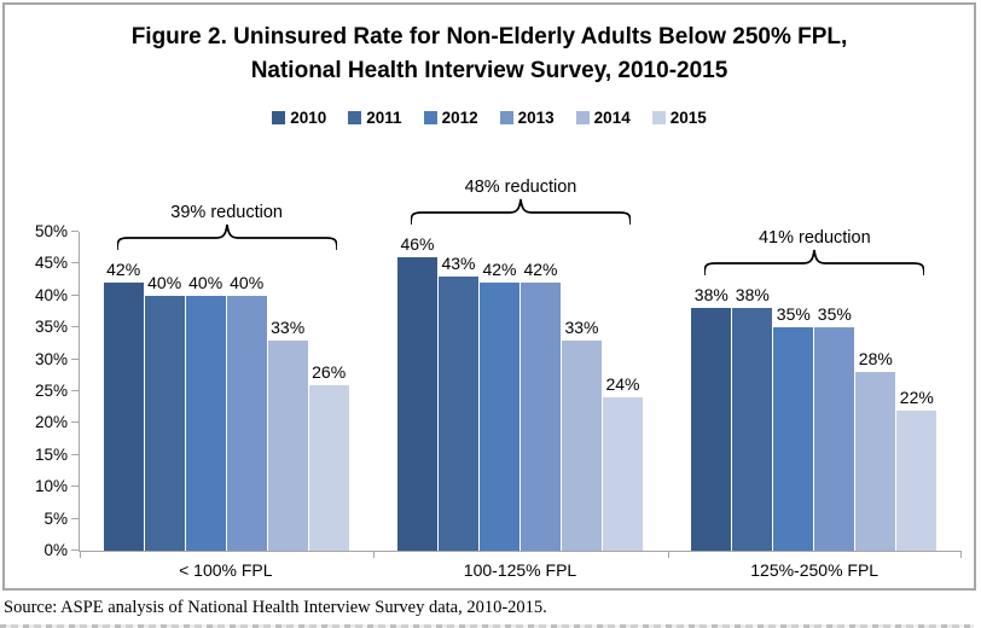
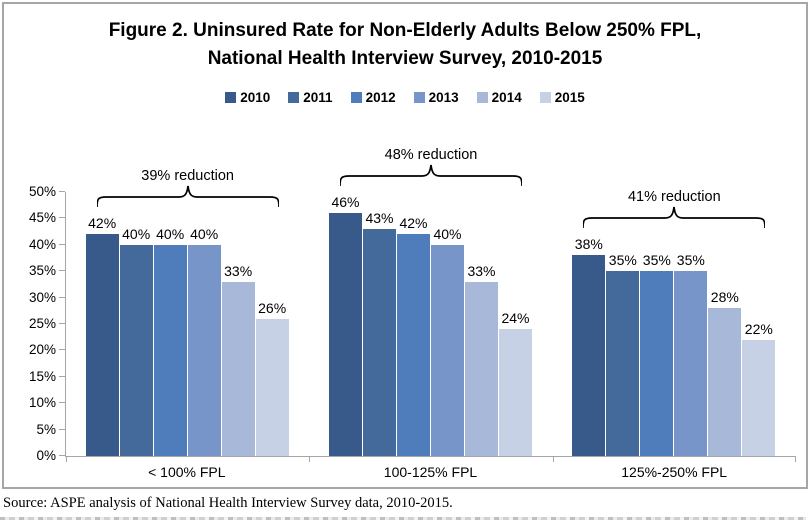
2013/100-125% FPL: 42% -> 40%
2011/125%-250% FPL: 38% -> 35%
